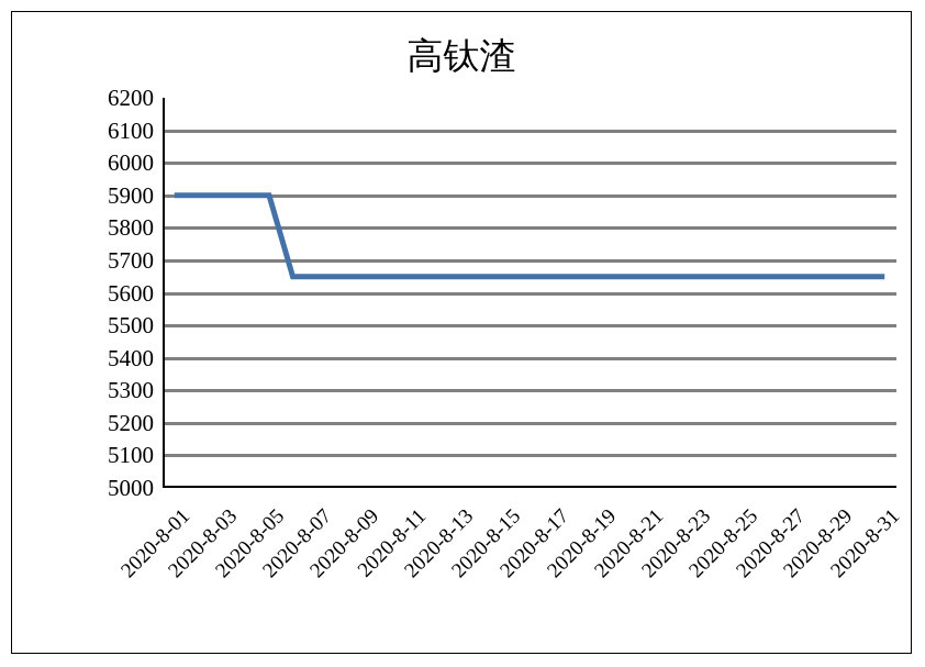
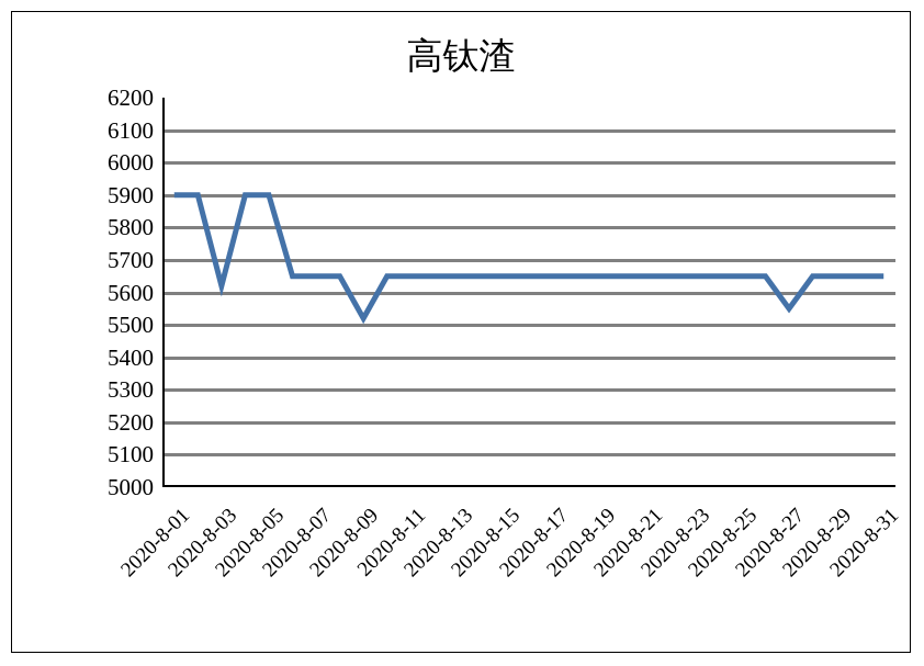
2020-8-03: 5900 -> 5620
2020-8-09: 5650 -> 5520
2020-8-27: 5650 -> 5550
